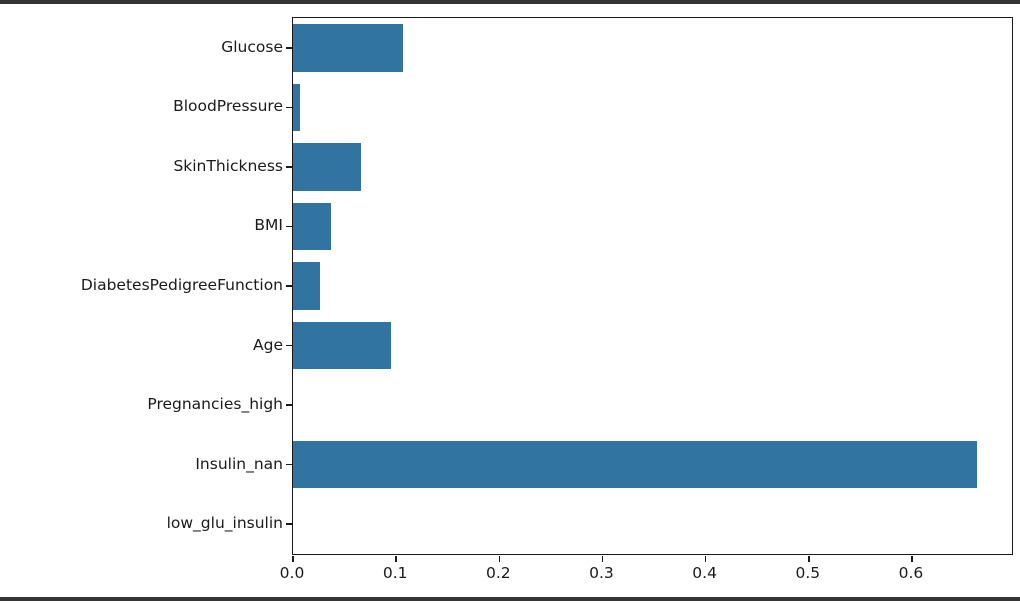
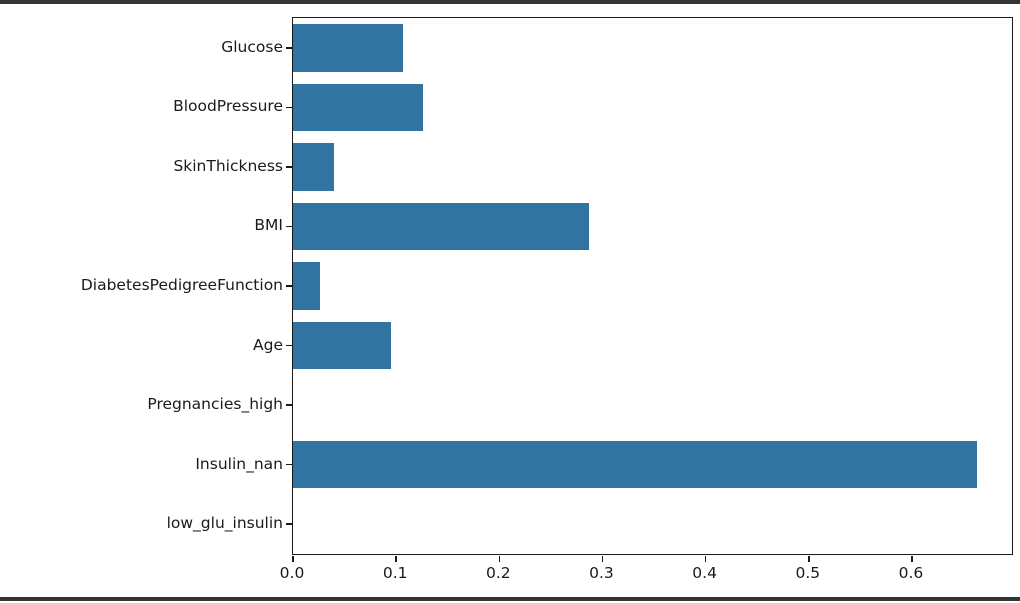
BloodPressure: 0.007 -> 0.126
SkinThickness: 0.066 -> 0.040
BMI: 0.037 -> 0.287
